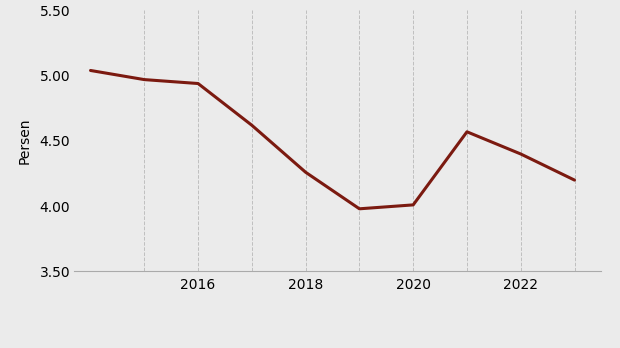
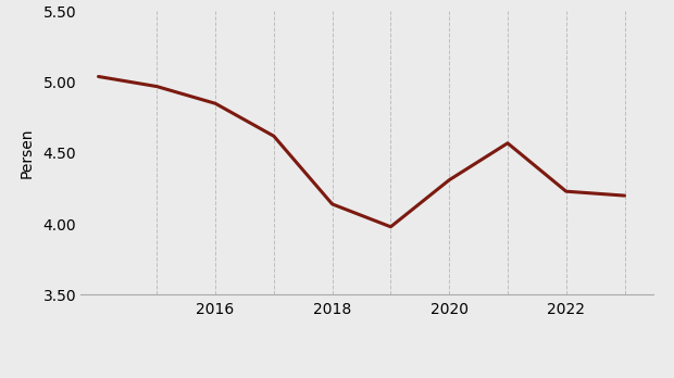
2016: 4.94 -> 4.85
2018: 4.26 -> 4.14
2020: 4.01 -> 4.31
2022: 4.40 -> 4.23
